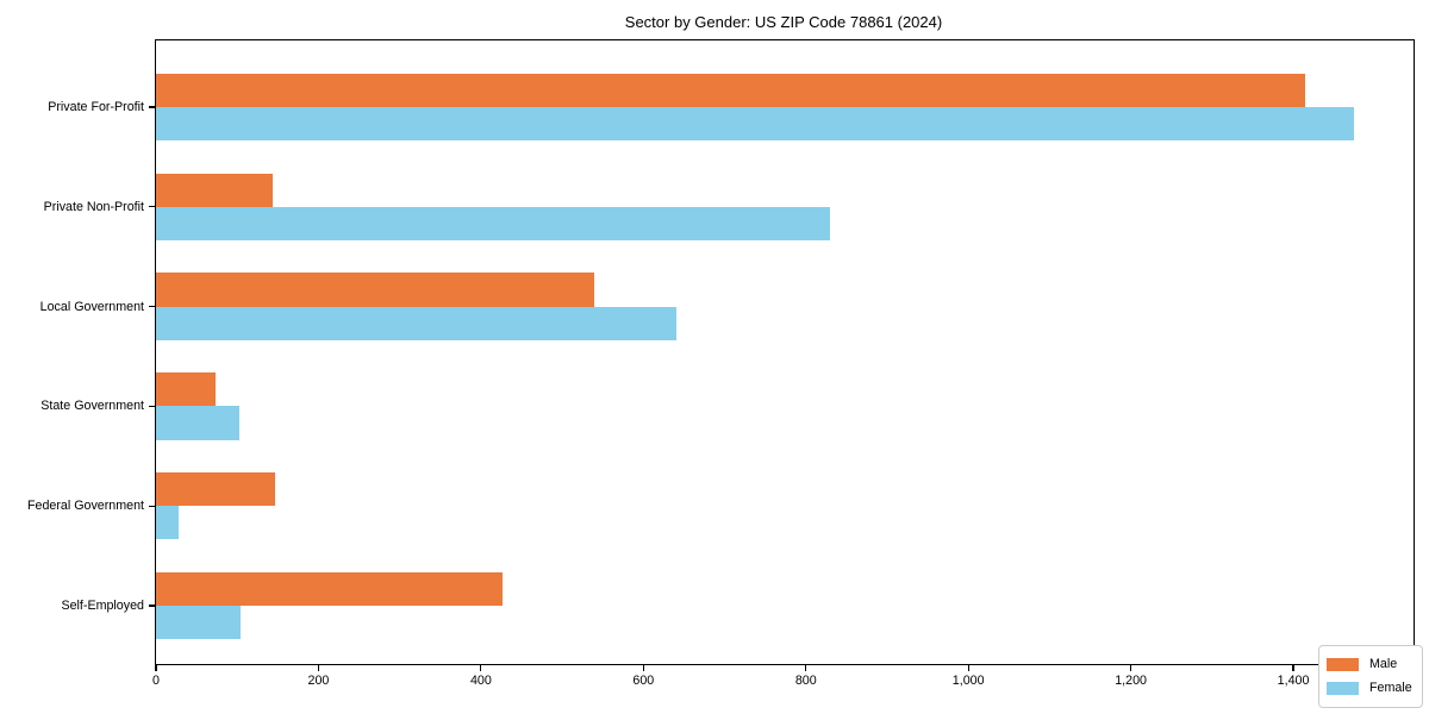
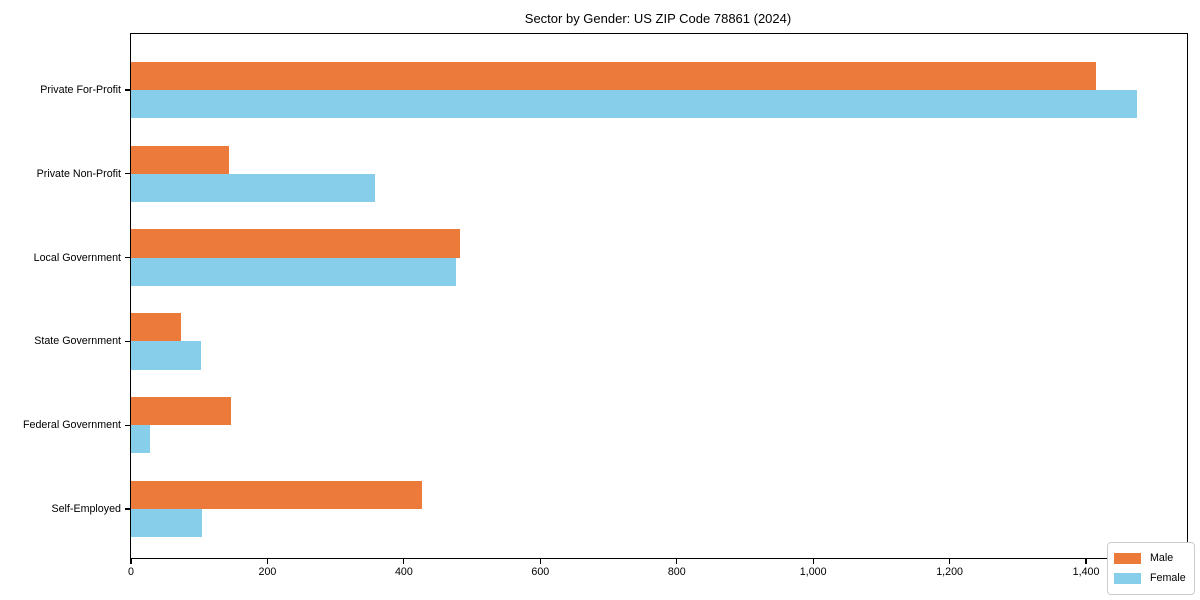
Female/Private Non-Profit: 830 -> 360
Male/Local Government: 540 -> 480
Female/Local Government: 640 -> 480
